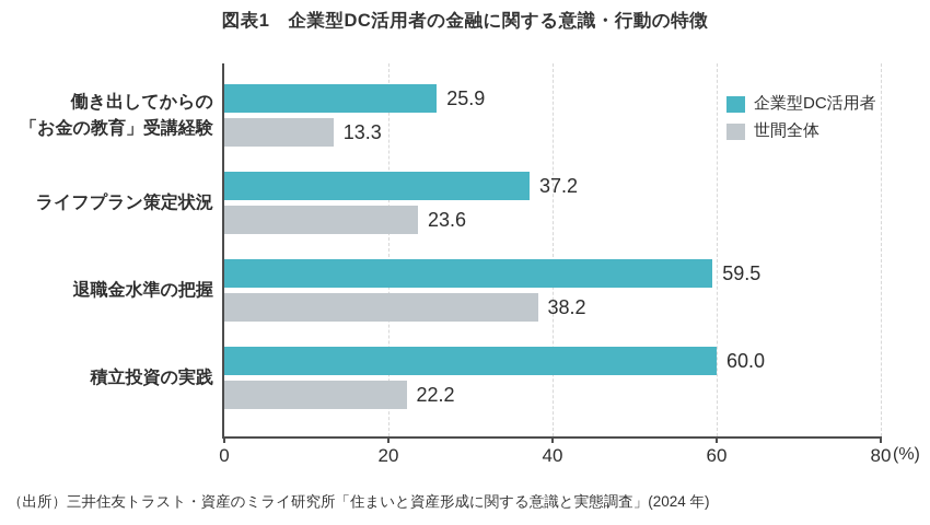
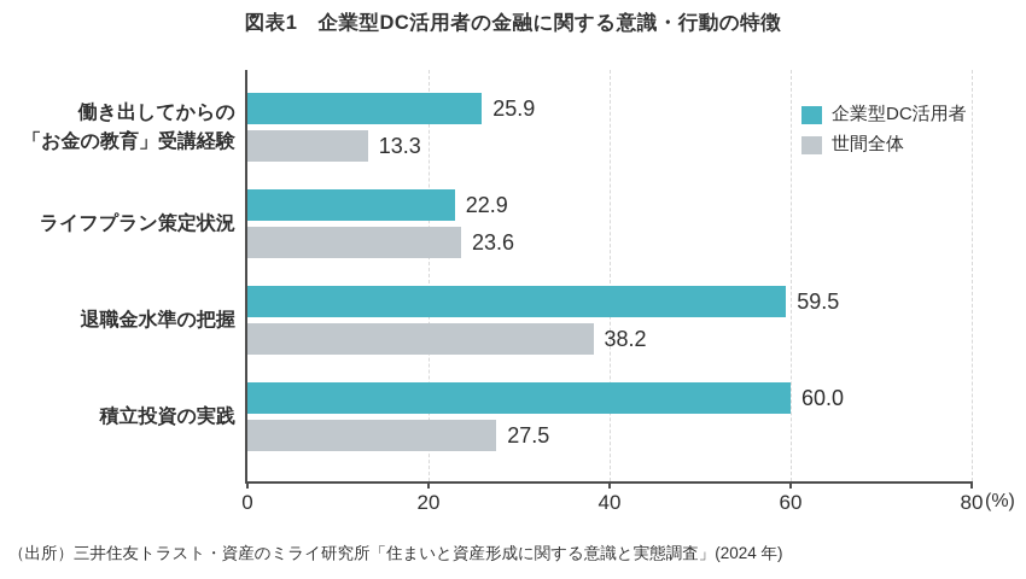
企業型DC活用者/ライフプラン策定状況: 37.2 -> 22.9
世間全体/積立投資の実践: 22.2 -> 27.5
